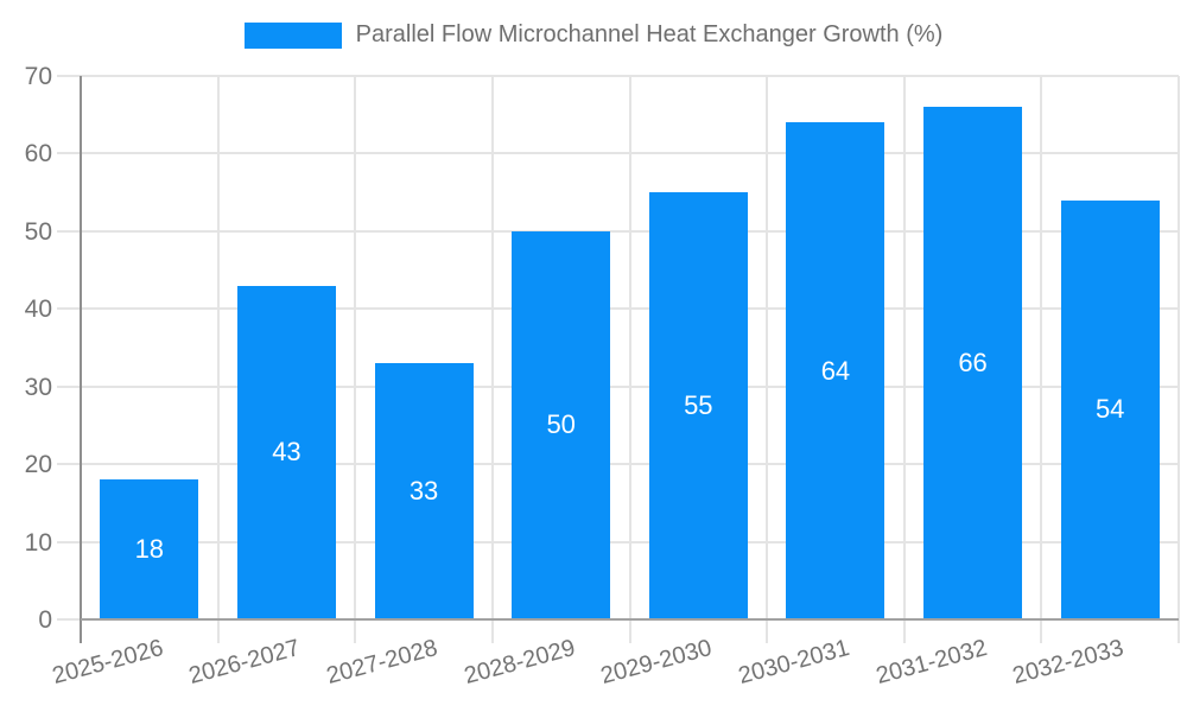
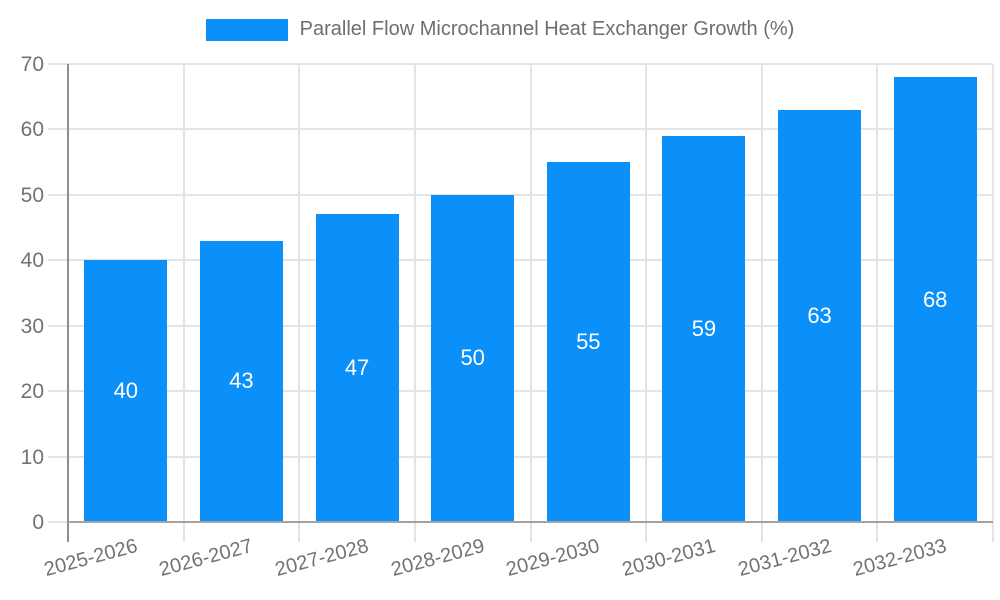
2025-2026: 18 -> 40
2027-2028: 33 -> 47
2030-2031: 64 -> 59
2031-2032: 66 -> 63
2032-2033: 54 -> 68
